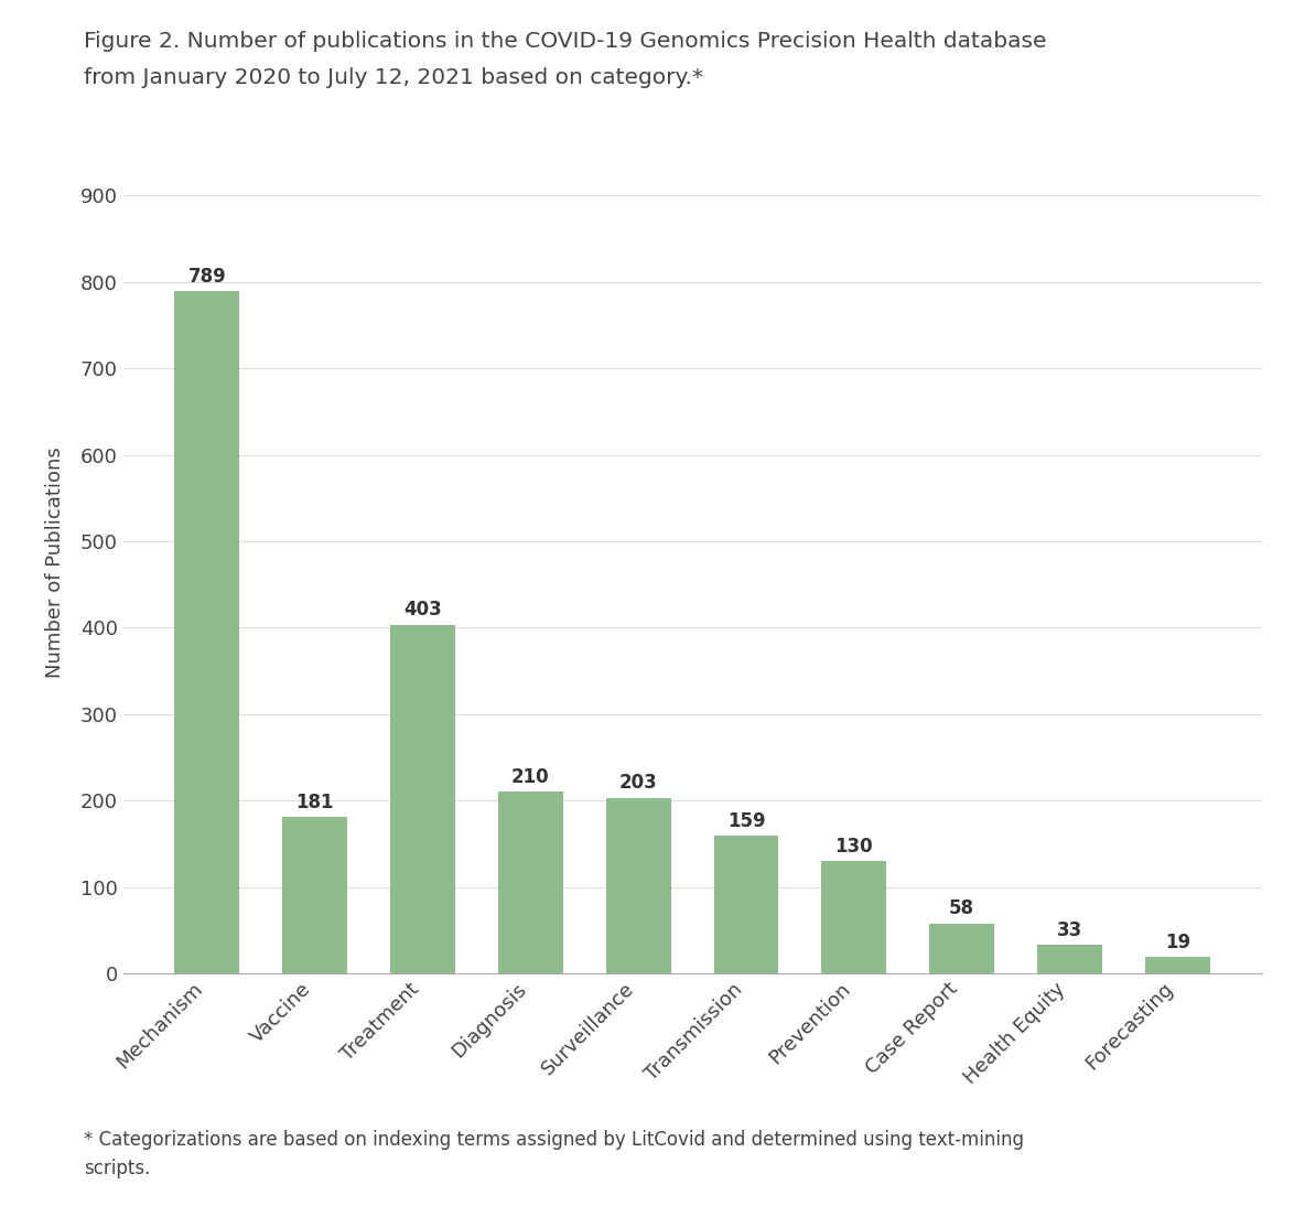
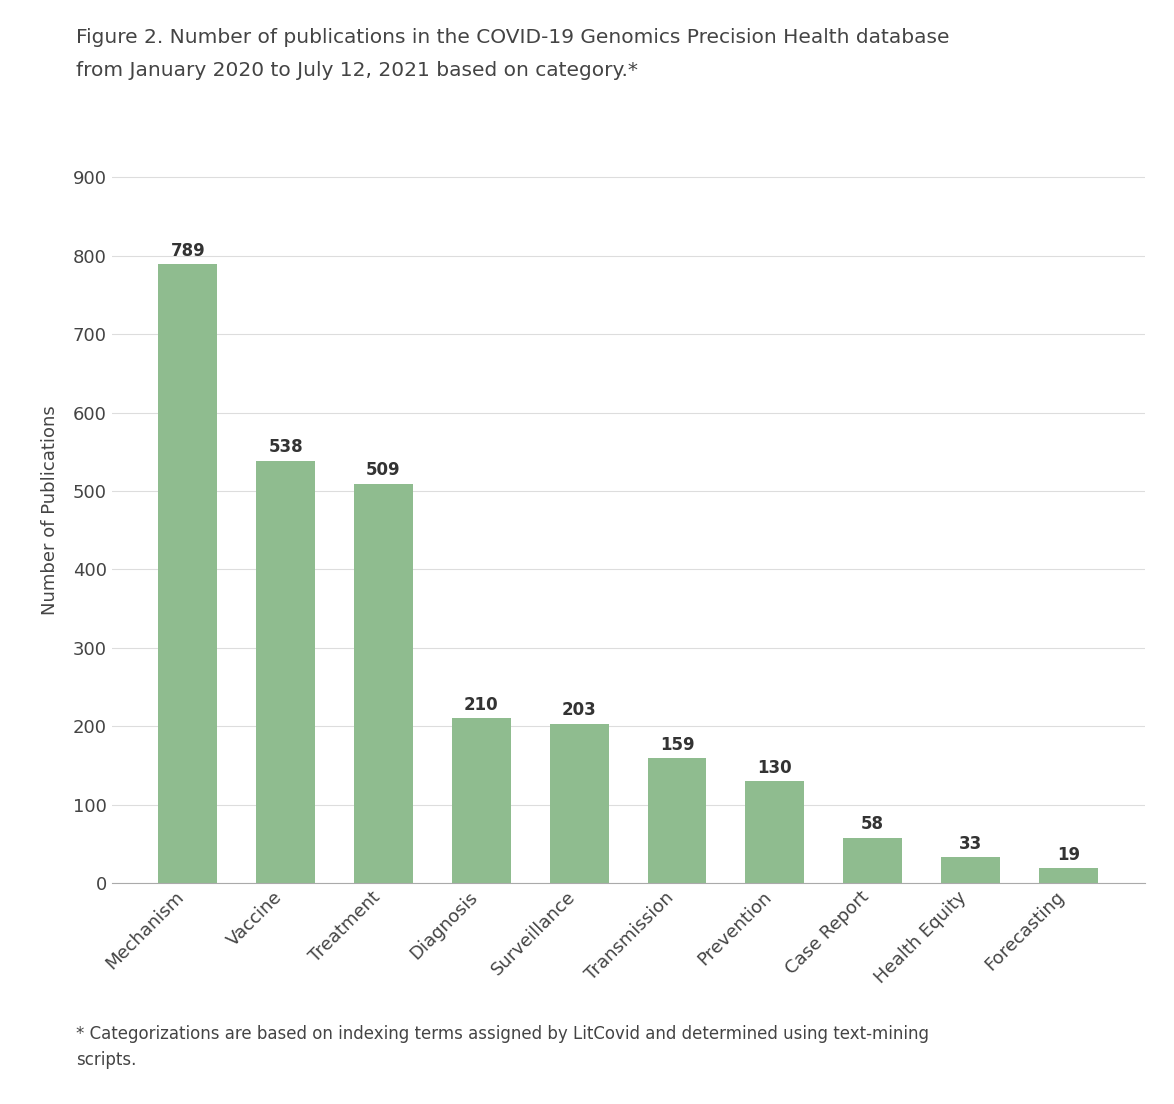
Vaccine: 181 -> 538
Treatment: 403 -> 509
